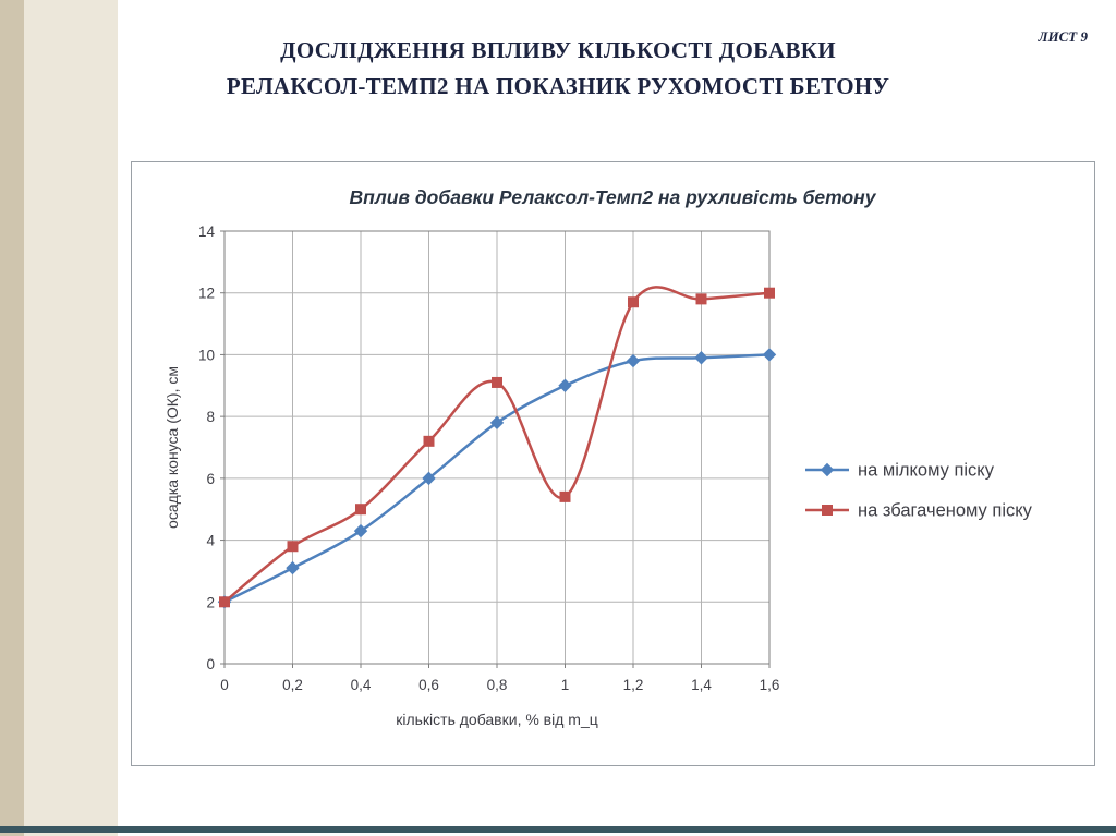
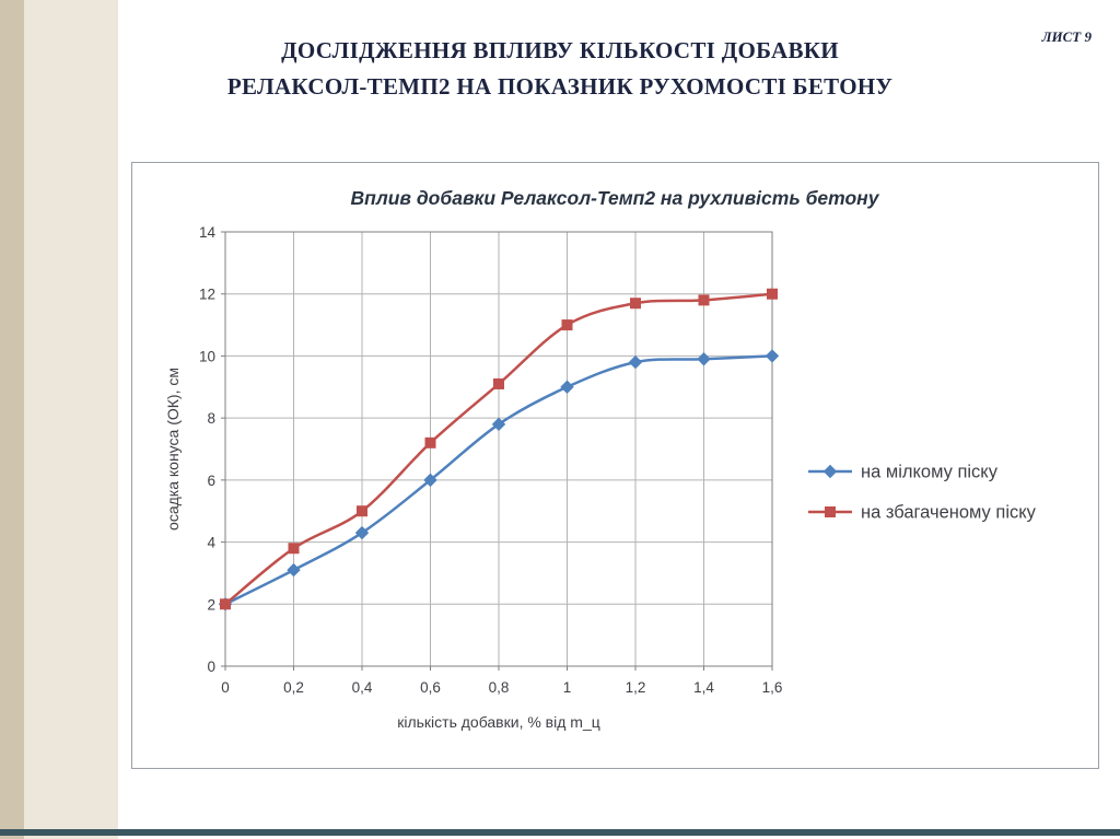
на збагаченому піску/1: 5.4 -> 11.0
